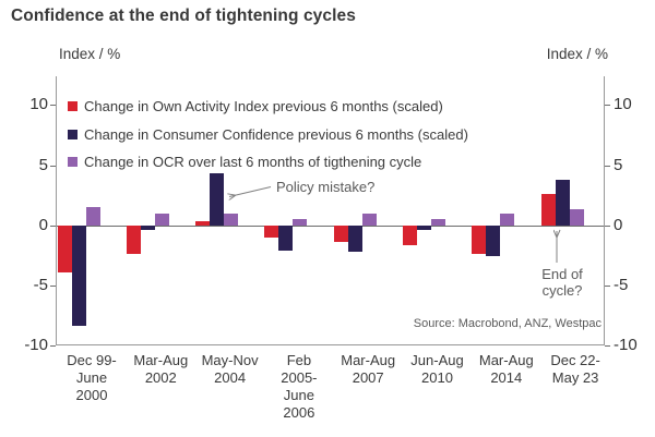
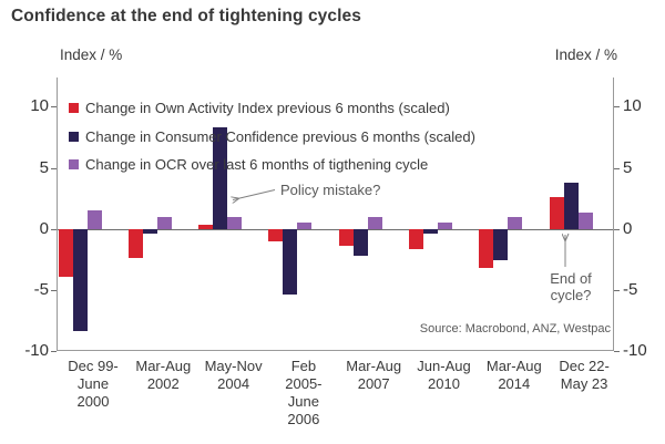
Change in Consumer Confidence previous 6 months (scaled)/May-Nov 2004: 4.3 -> 8.3
Change in Consumer Confidence previous 6 months (scaled)/Feb 2005- June 2006: -2.1 -> -5.4
Change in Own Activity Index previous 6 months (scaled)/Mar-Aug 2014: -2.4 -> -3.2
